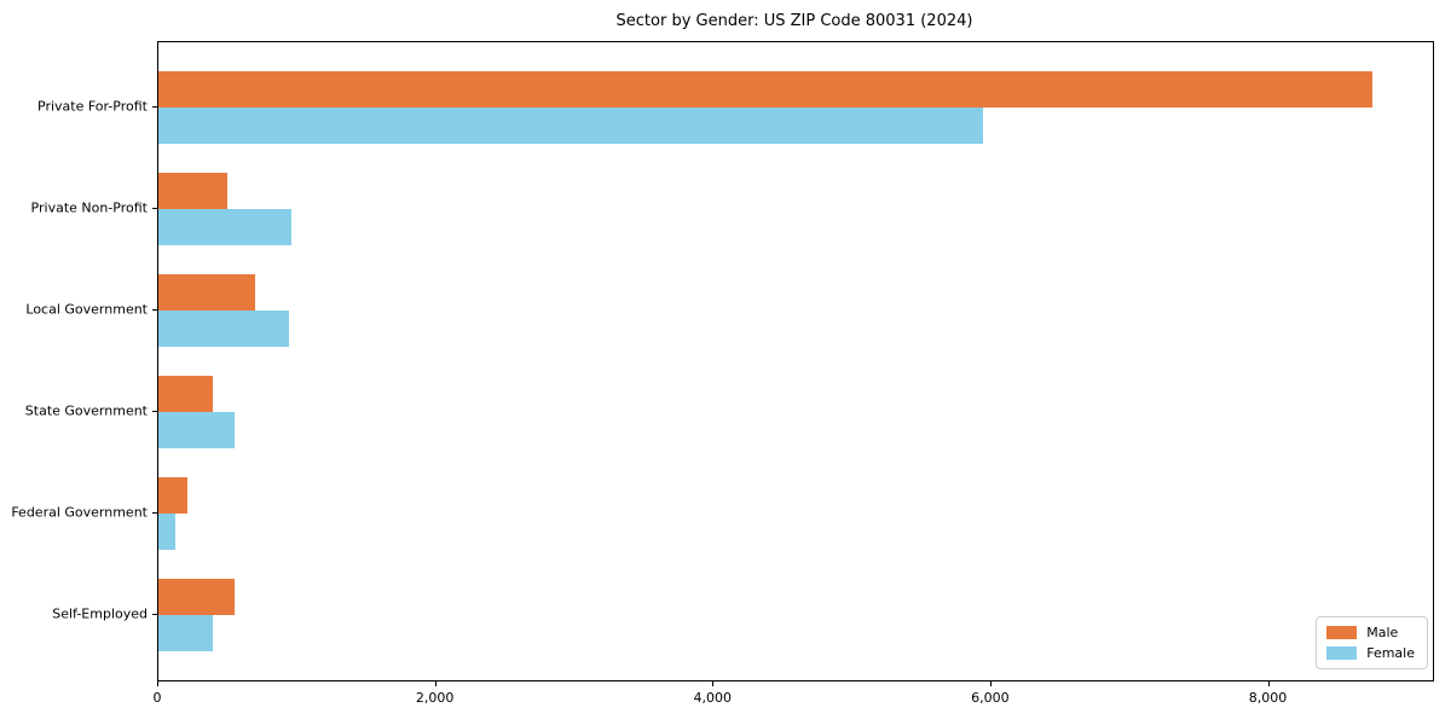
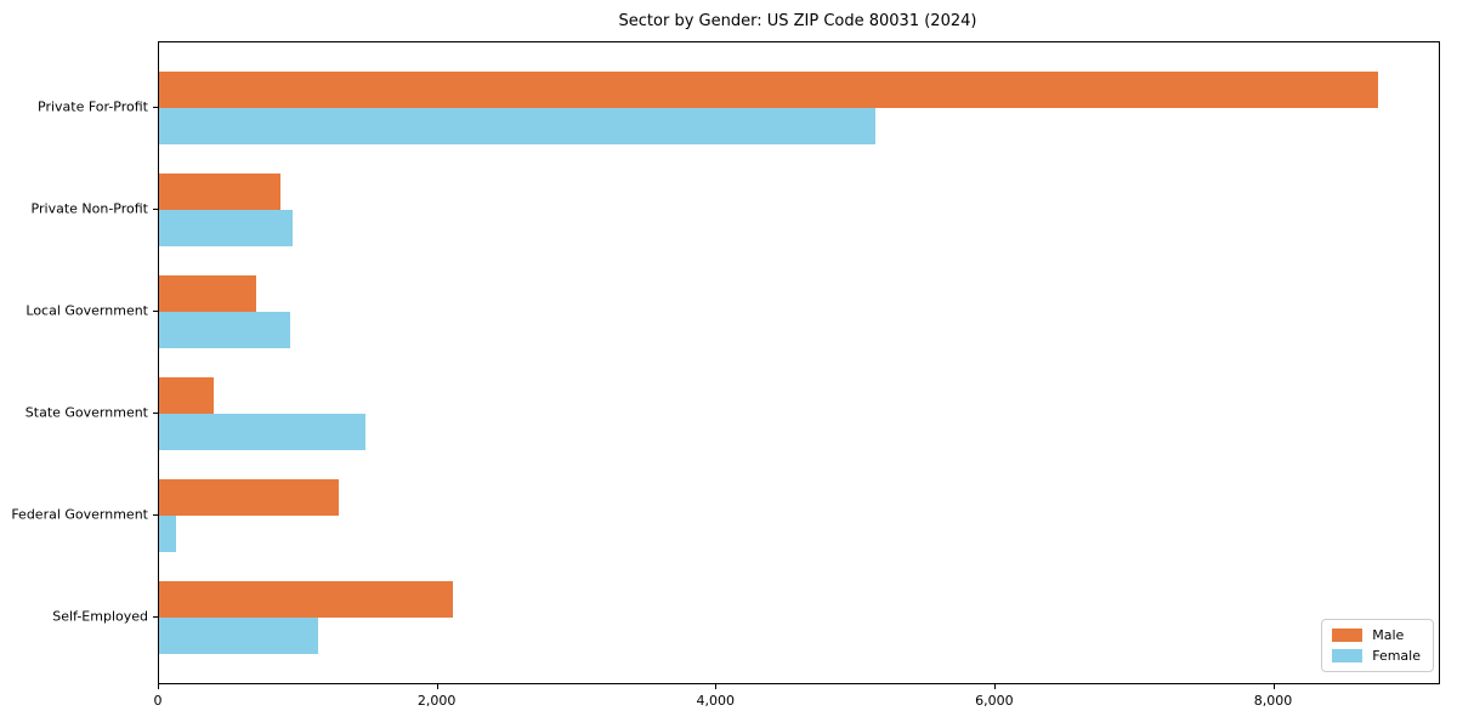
Female/Private For-Profit: 5940 -> 5140
Male/Private Non-Profit: 500 -> 870
Female/State Government: 550 -> 1480
Male/Federal Government: 210 -> 1290
Male/Self-Employed: 550 -> 2110
Female/Self-Employed: 390 -> 1140
